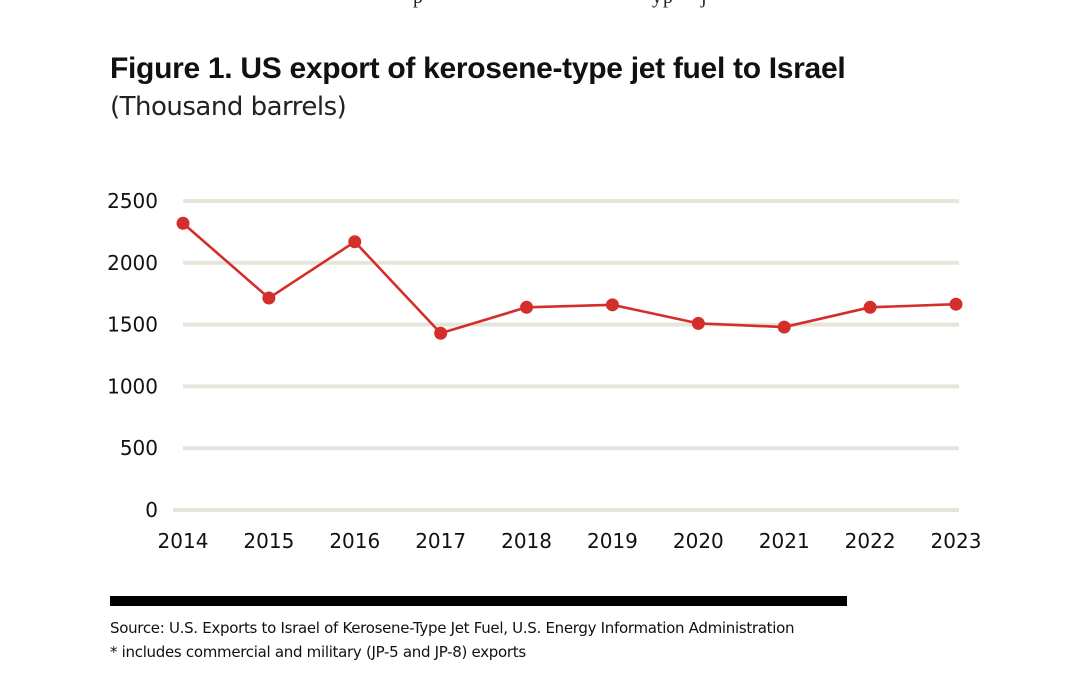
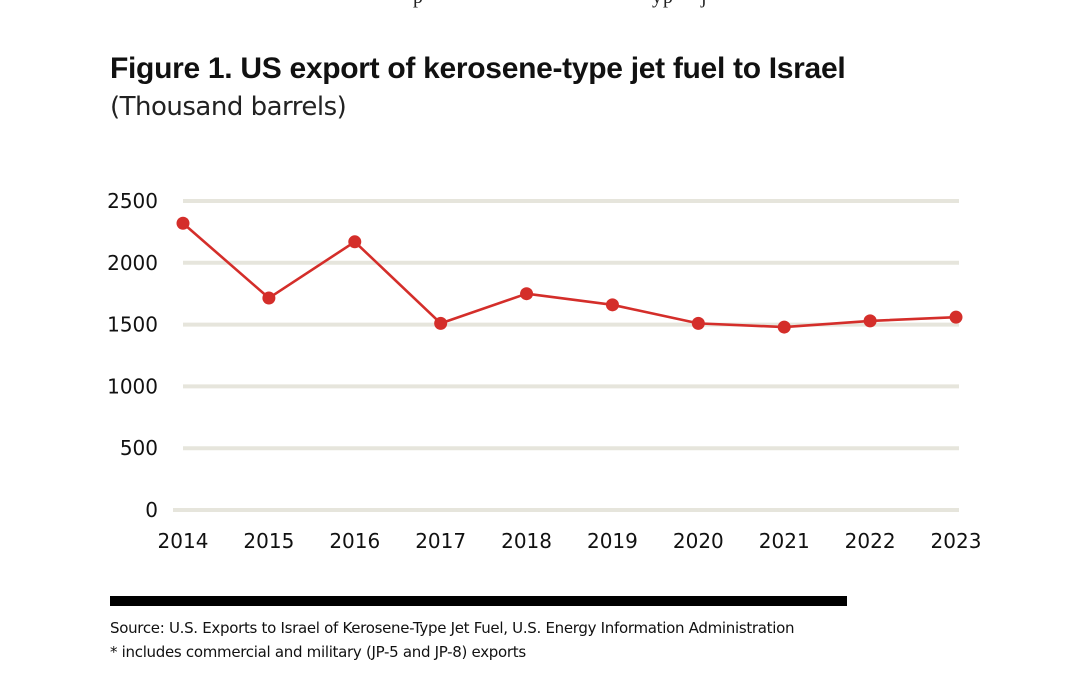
2017: 1430 -> 1510
2018: 1640 -> 1750
2022: 1640 -> 1530
2023: 1660 -> 1560
